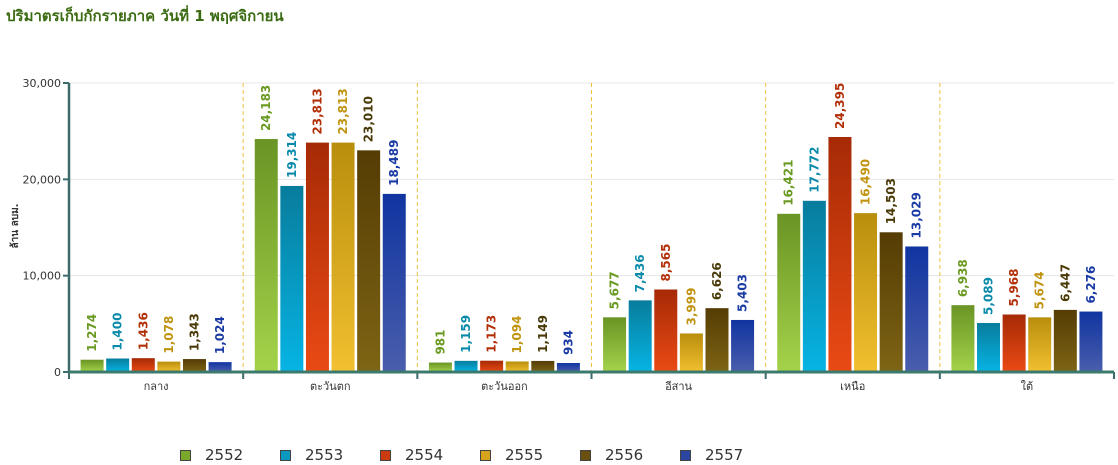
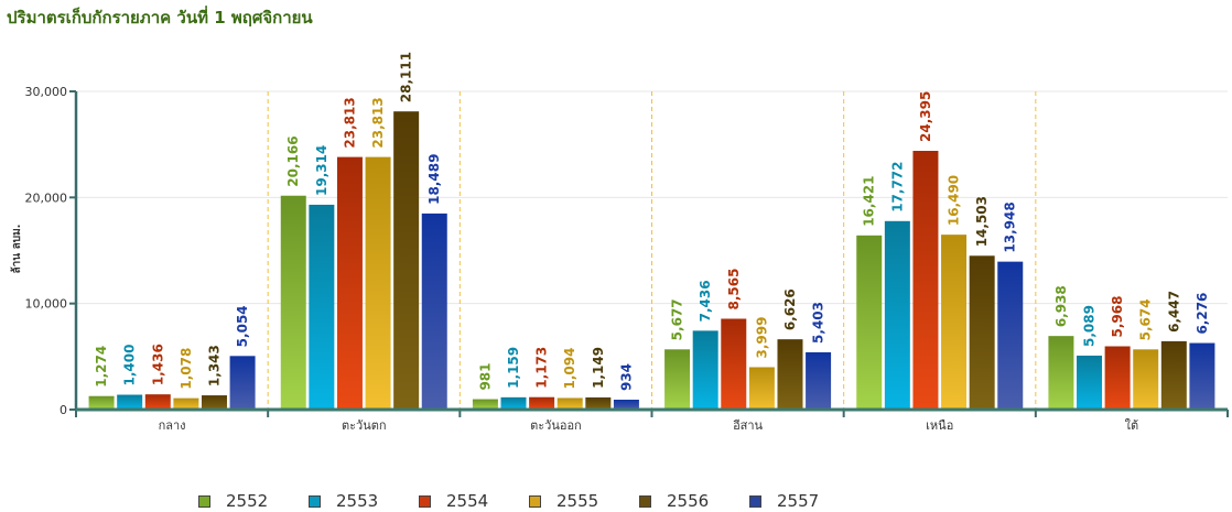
2557/กลาง: 1,024 -> 5,054
2552/ตะวันตก: 24,183 -> 20,166
2556/ตะวันตก: 23,010 -> 28,111
2557/เหนือ: 13,029 -> 13,948
